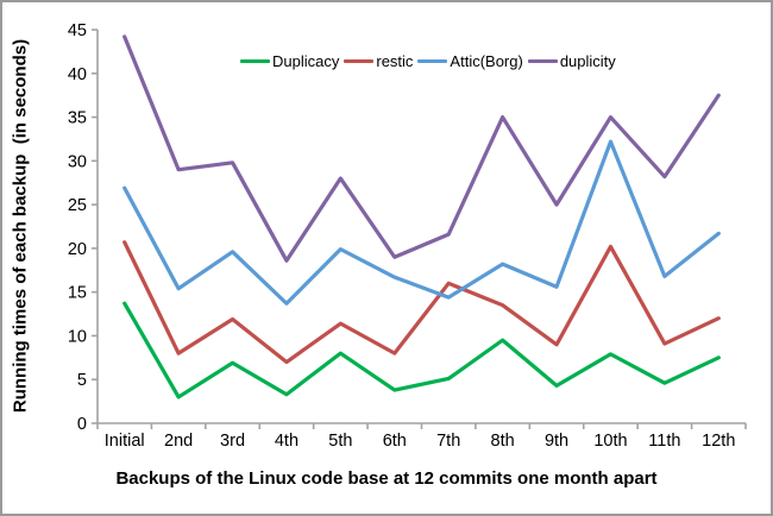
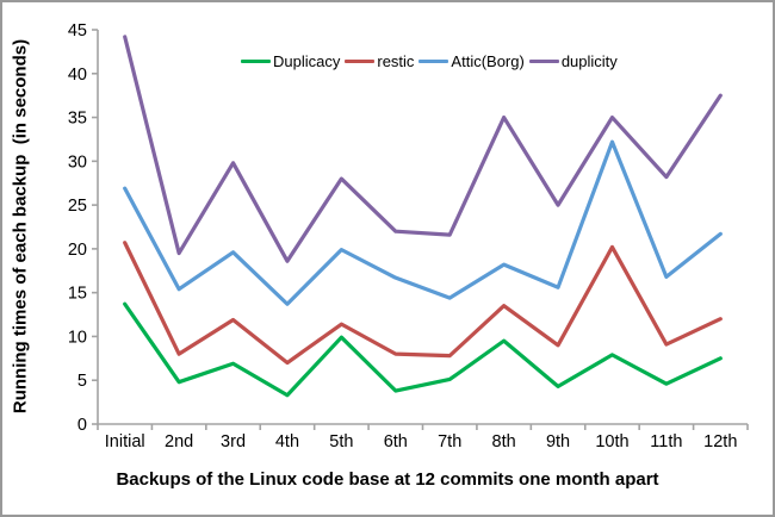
Duplicacy/2nd: 3 -> 5
duplicity/2nd: 29 -> 20
Duplicacy/5th: 8 -> 10
duplicity/6th: 19 -> 22
restic/7th: 16 -> 8
